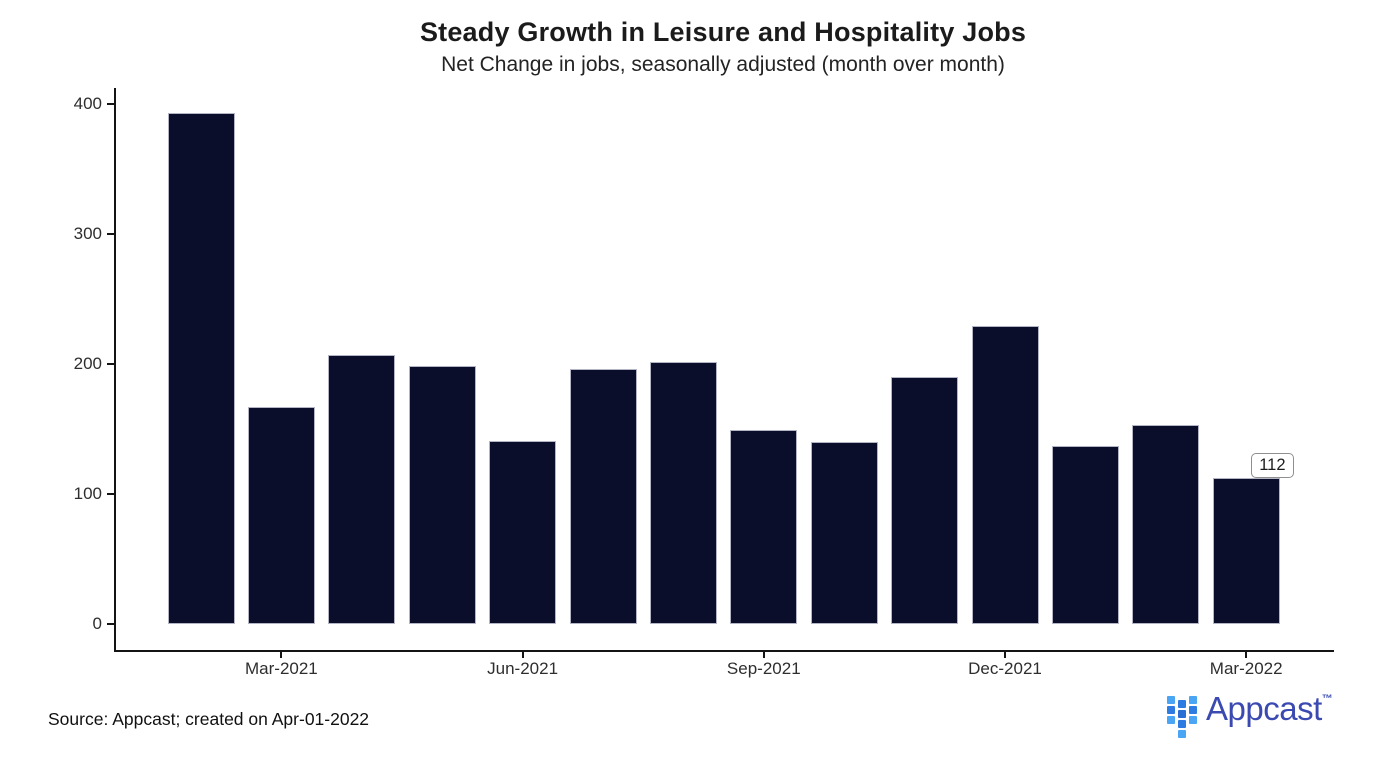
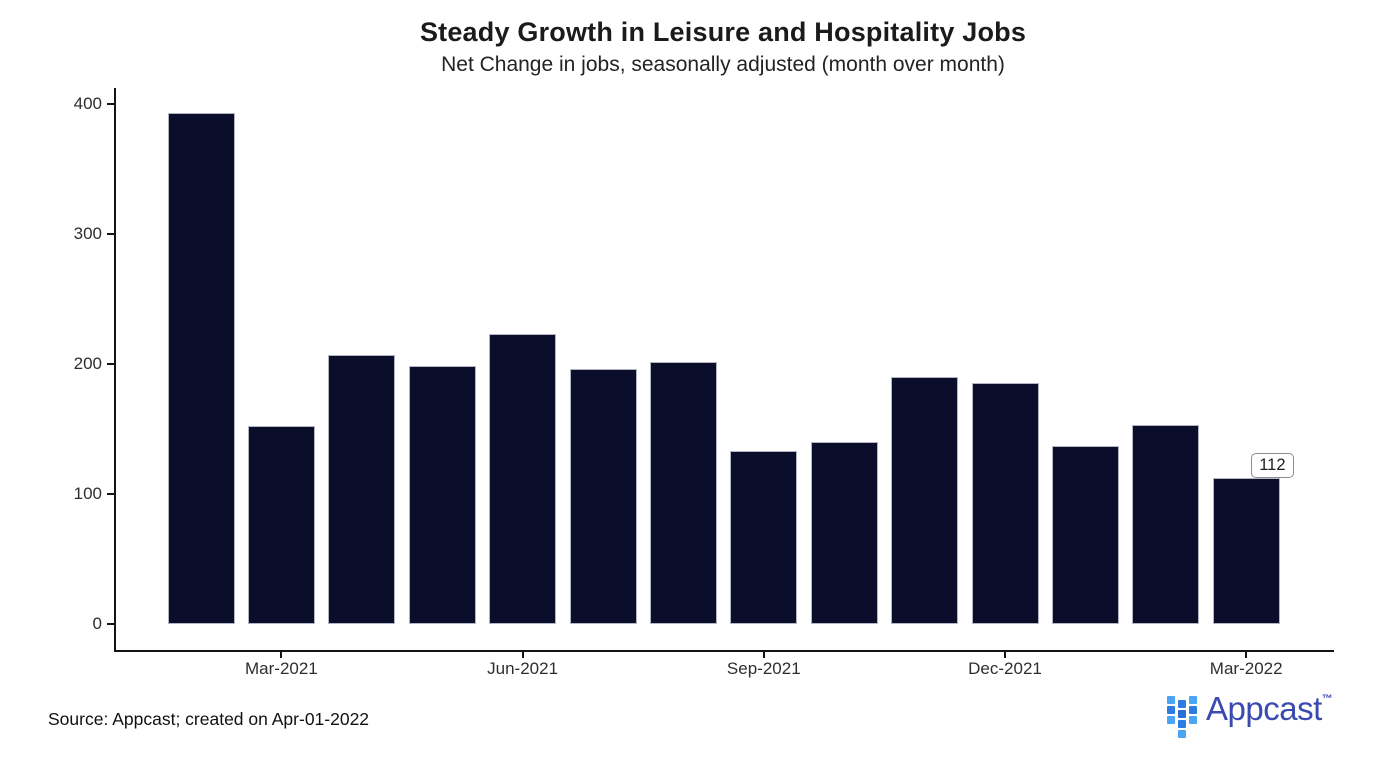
Mar-2021: 167 -> 152
Jun-2021: 141 -> 223
Sep-2021: 149 -> 133
Dec-2021: 229 -> 185
